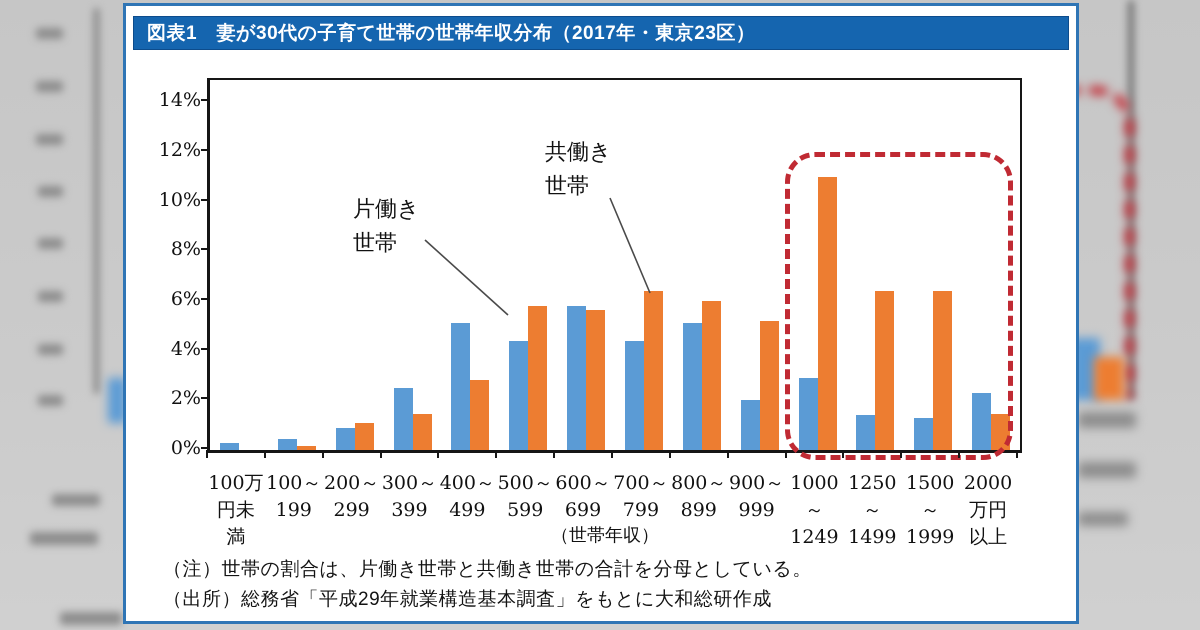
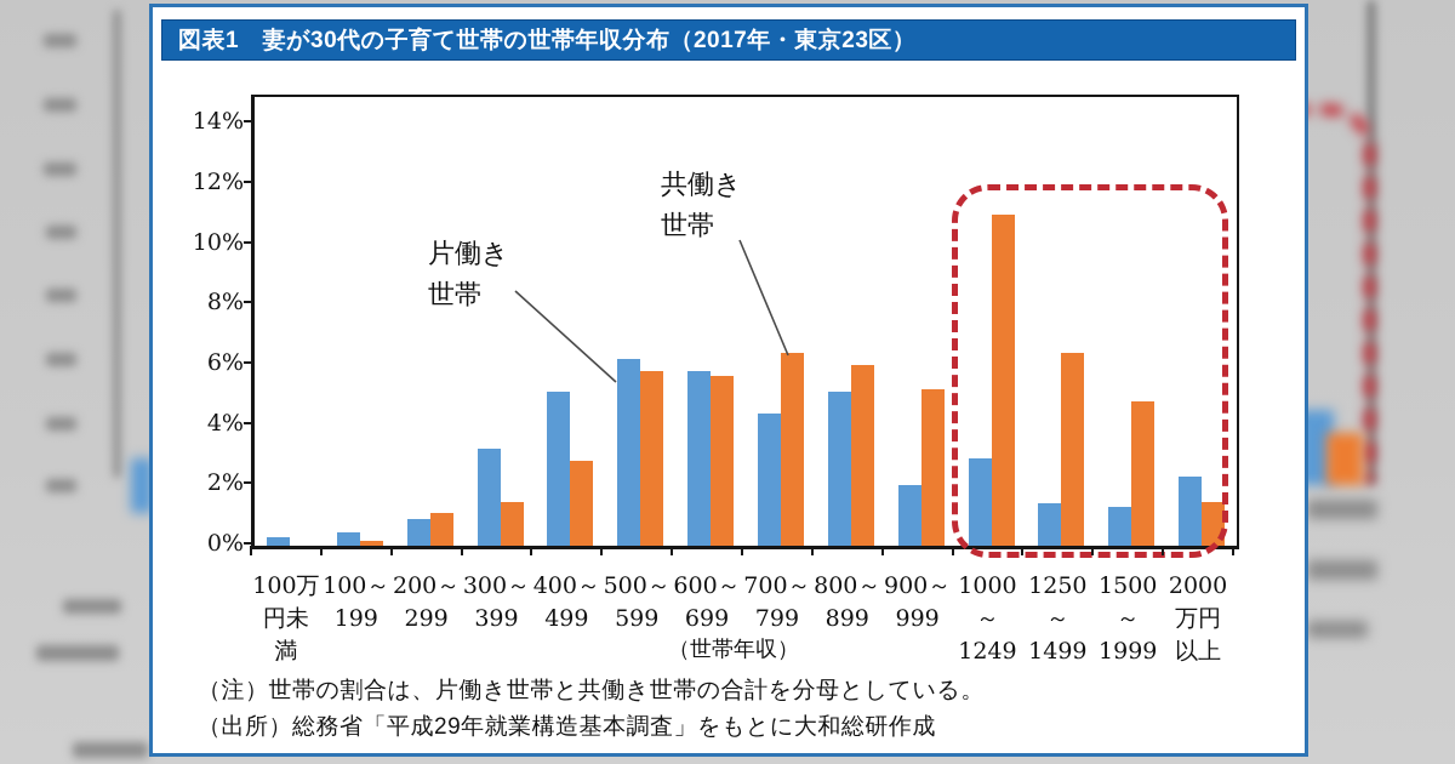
片働き世帯/300～399: 2.5% -> 3.2%
片働き世帯/500～599: 4.4% -> 6.2%
共働き世帯/1500～1999: 6.4% -> 4.8%
